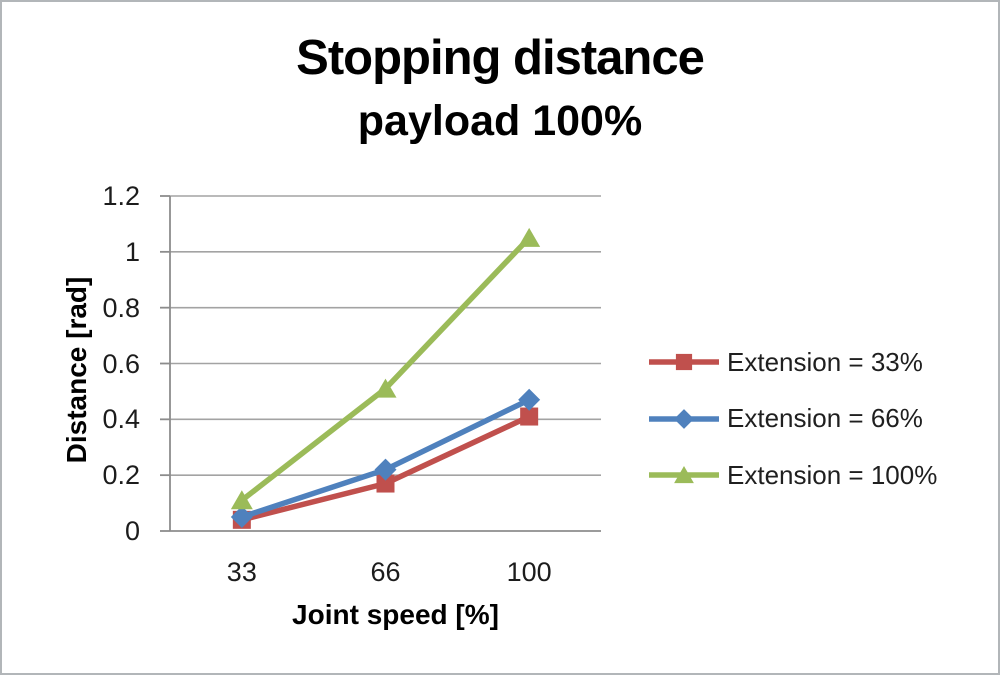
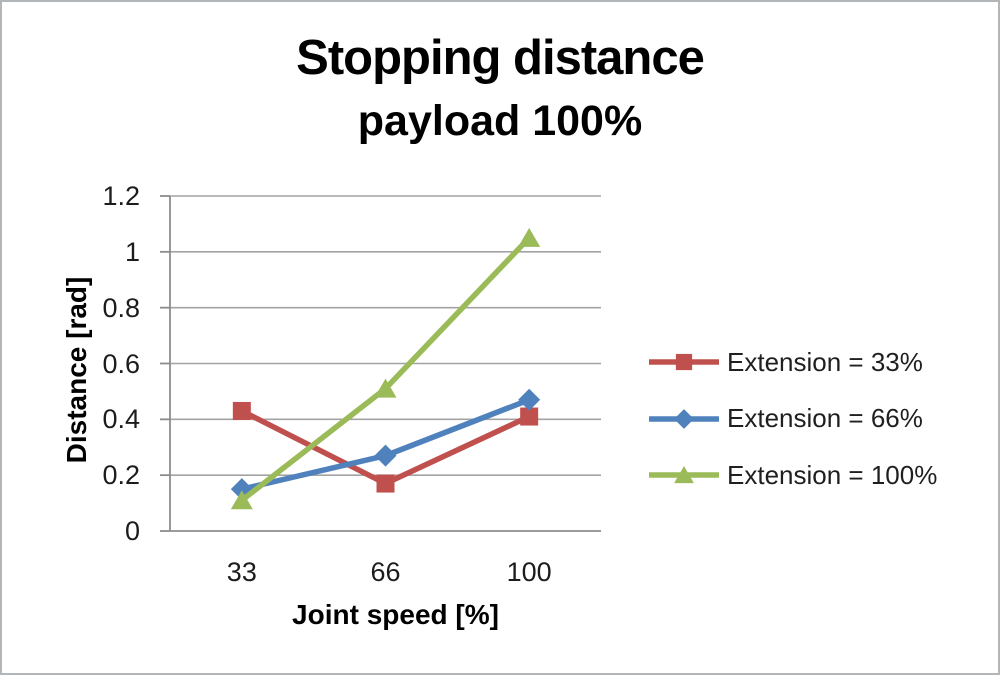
Extension = 33%/33: 0.04 -> 0.43
Extension = 66%/33: 0.05 -> 0.15
Extension = 66%/66: 0.22 -> 0.27
